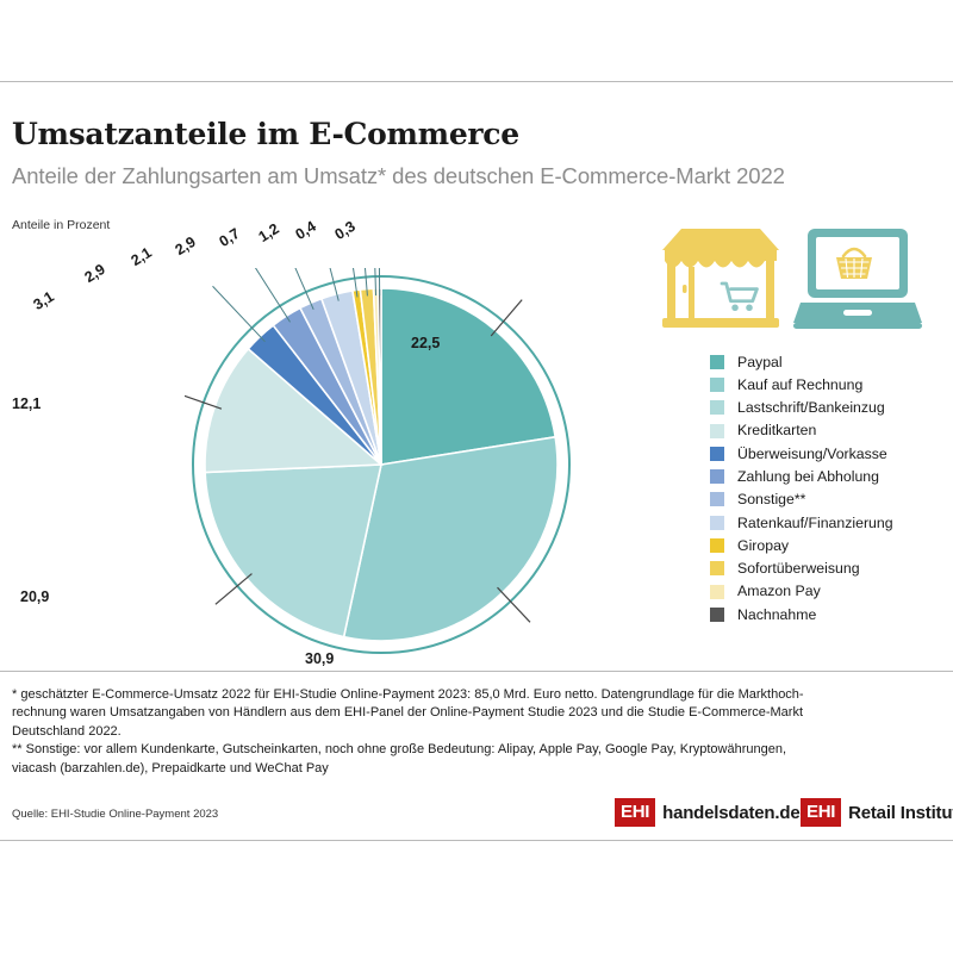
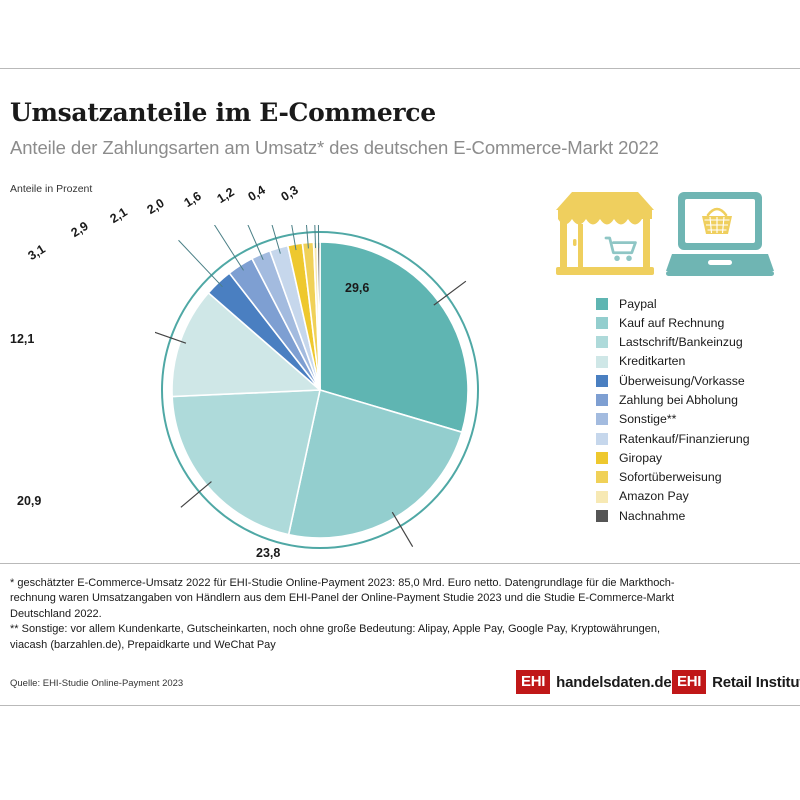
Paypal: 22,5 -> 29,6
Kauf auf Rechnung: 30,9 -> 23,8
Ratenkauf/Finanzierung: 2,9 -> 2,0
Giropay: 0,7 -> 1,6
